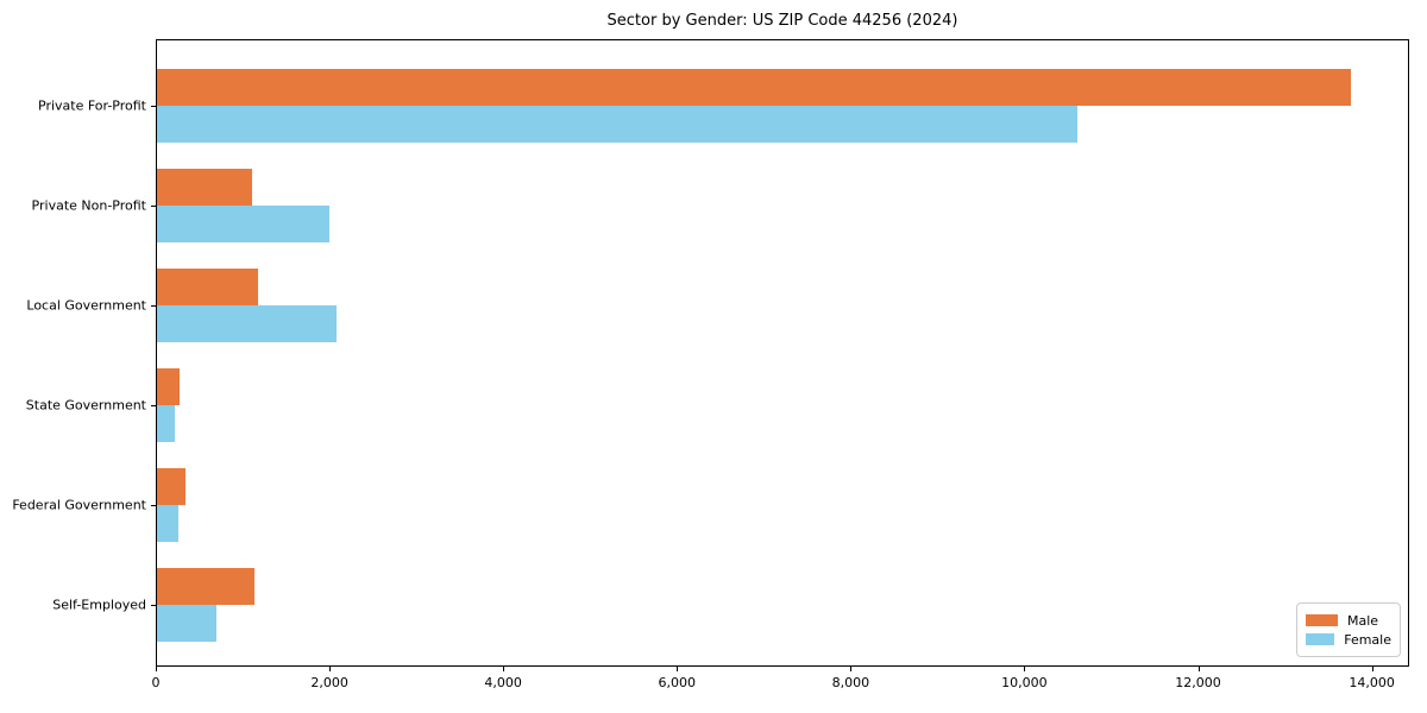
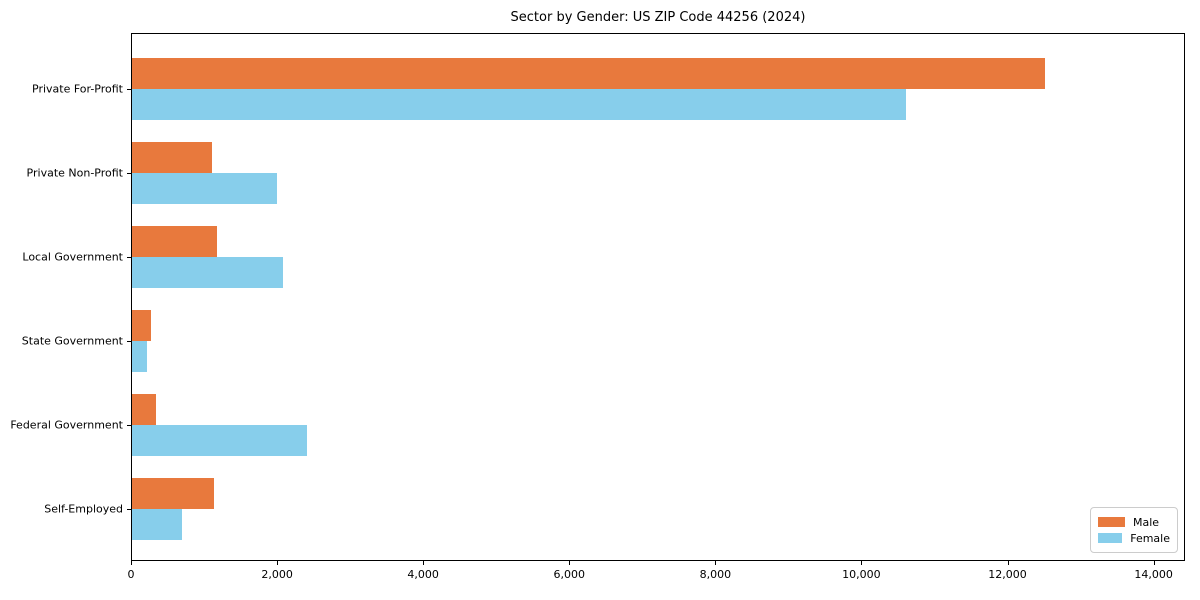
Male/Private For-Profit: 13800 -> 12500
Female/Federal Government: 200 -> 2400
